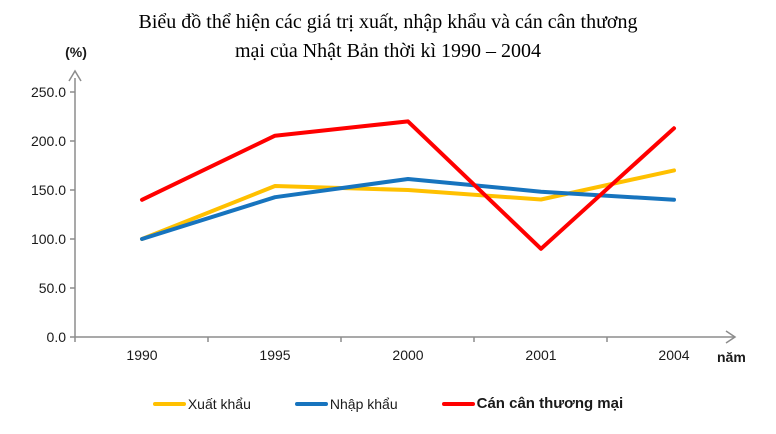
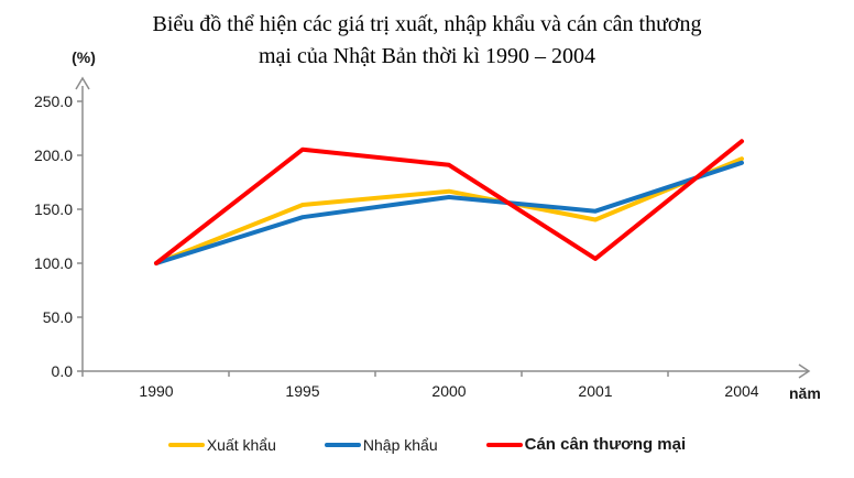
Cán cân thương mại/1990: 140 -> 100
Xuất khẩu/2000: 150 -> 170
Cán cân thương mại/2000: 220 -> 190
Cán cân thương mại/2001: 90 -> 100
Xuất khẩu/2004: 170 -> 200
Nhập khẩu/2004: 140 -> 190
